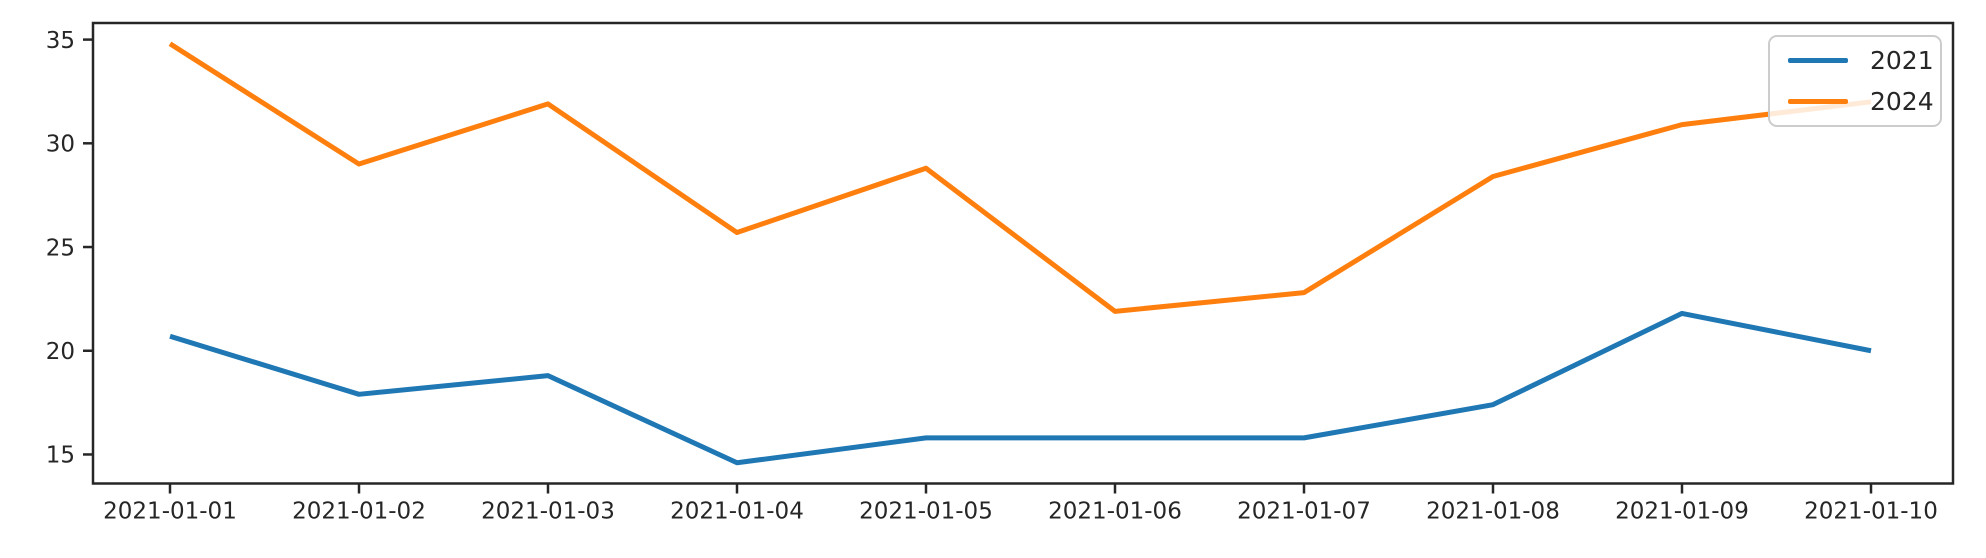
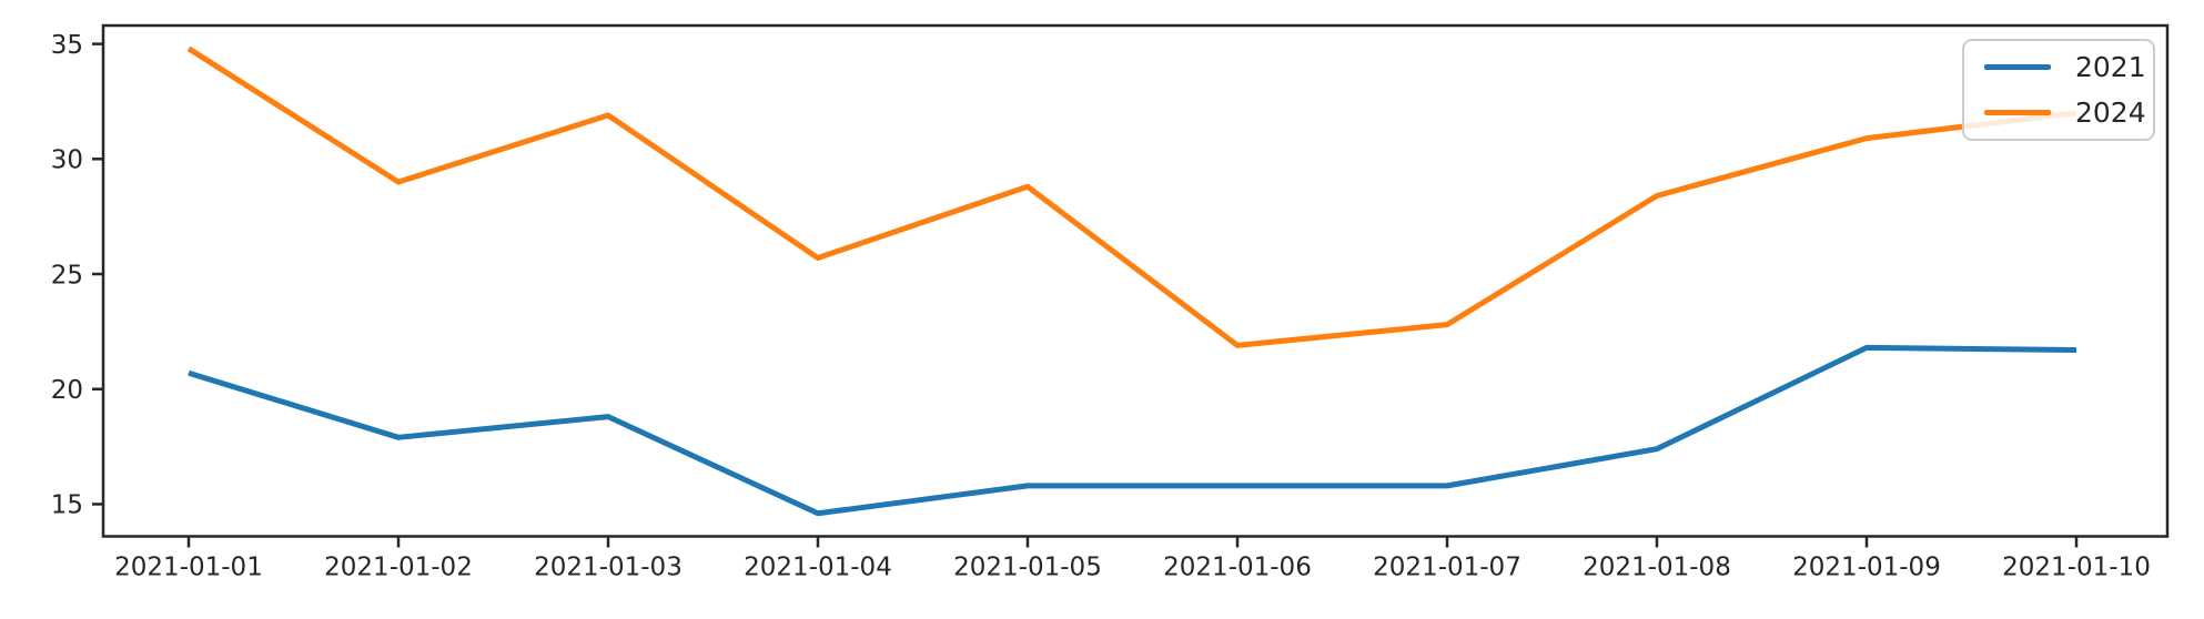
2021/2021-01-10: 20.0 -> 21.7
